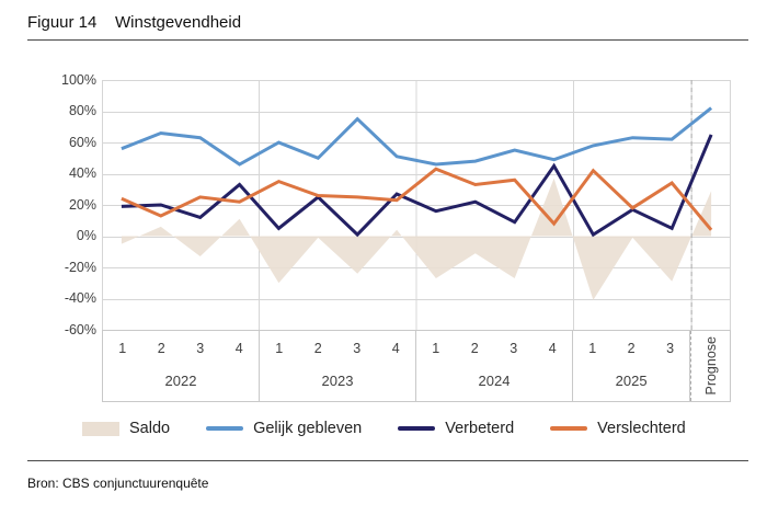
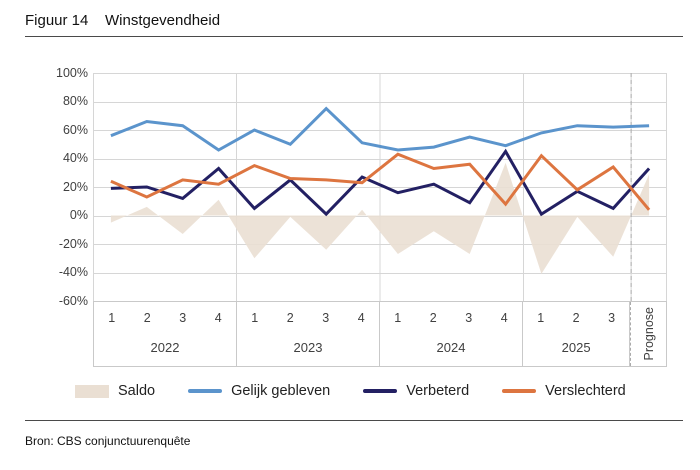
Gelijk gebleven/Prognose: 82% -> 63%
Verbeterd/Prognose: 65% -> 33%
